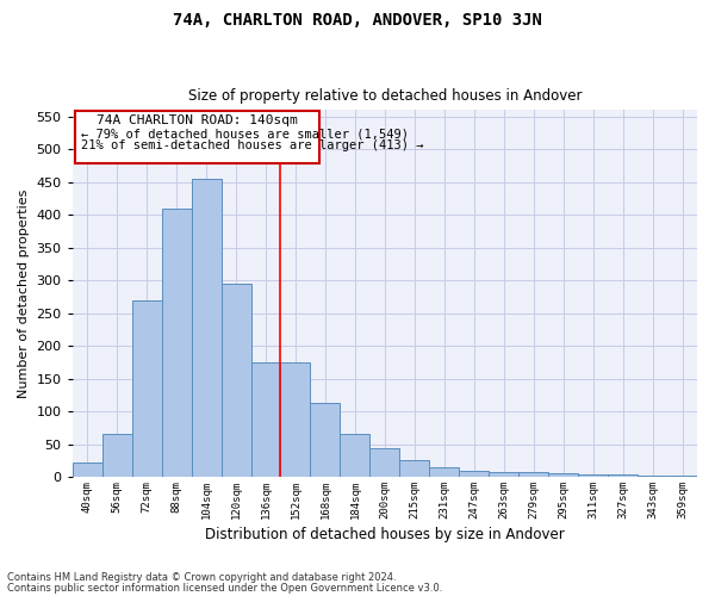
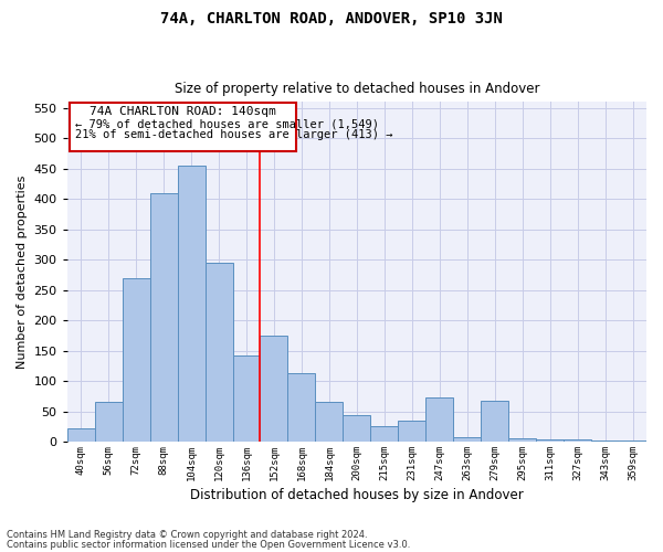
136sqm: 175 -> 142
231sqm: 15 -> 34
247sqm: 10 -> 72
279sqm: 7 -> 68
